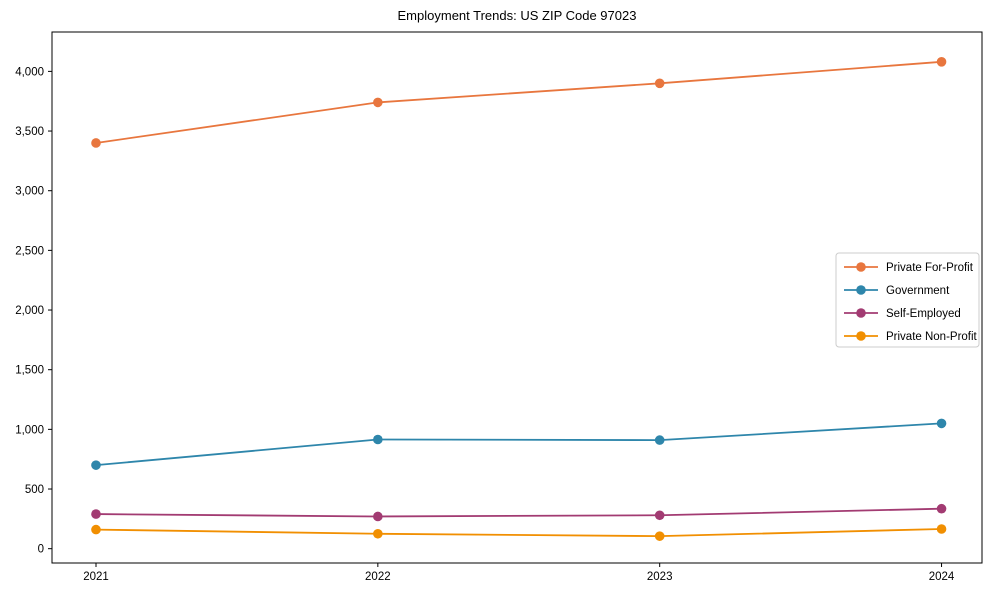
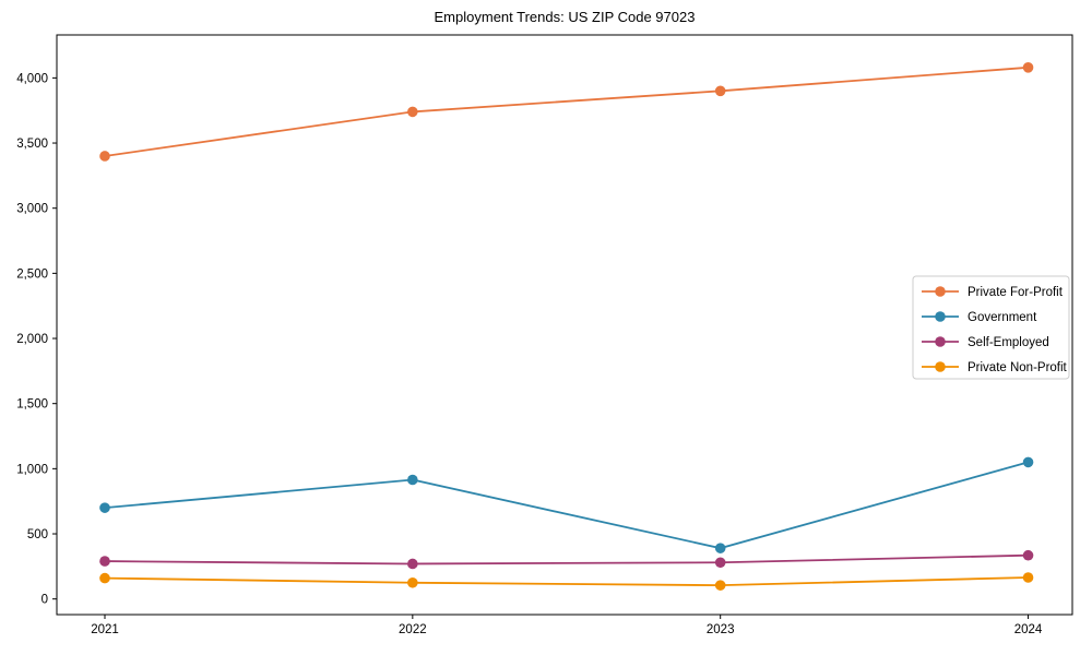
Government/2023: 910 -> 390
